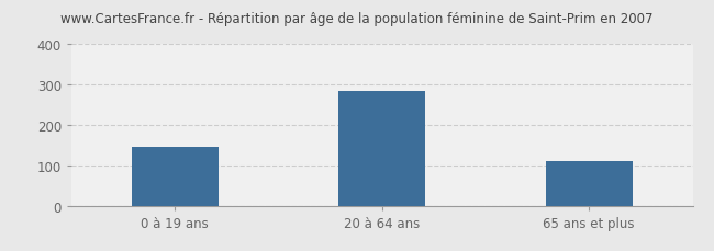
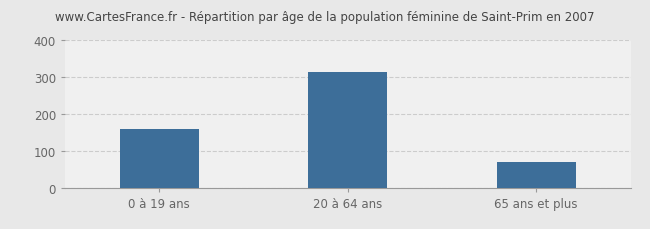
0 à 19 ans: 145 -> 160
20 à 64 ans: 285 -> 315
65 ans et plus: 110 -> 70
